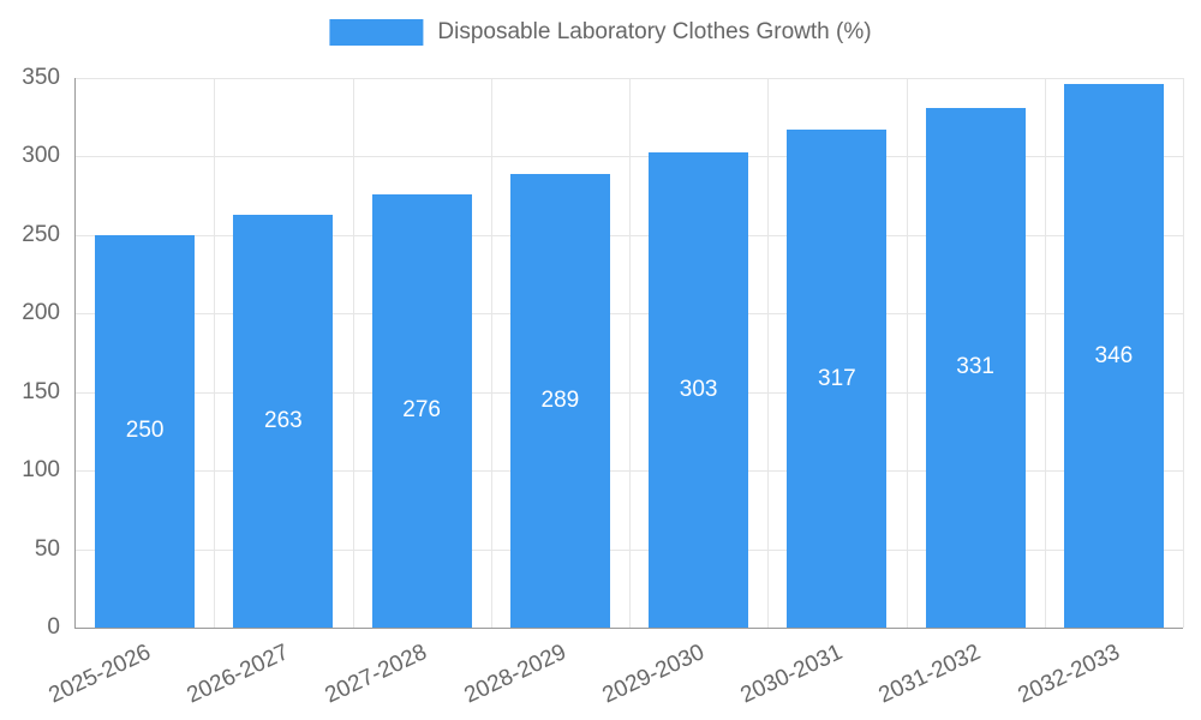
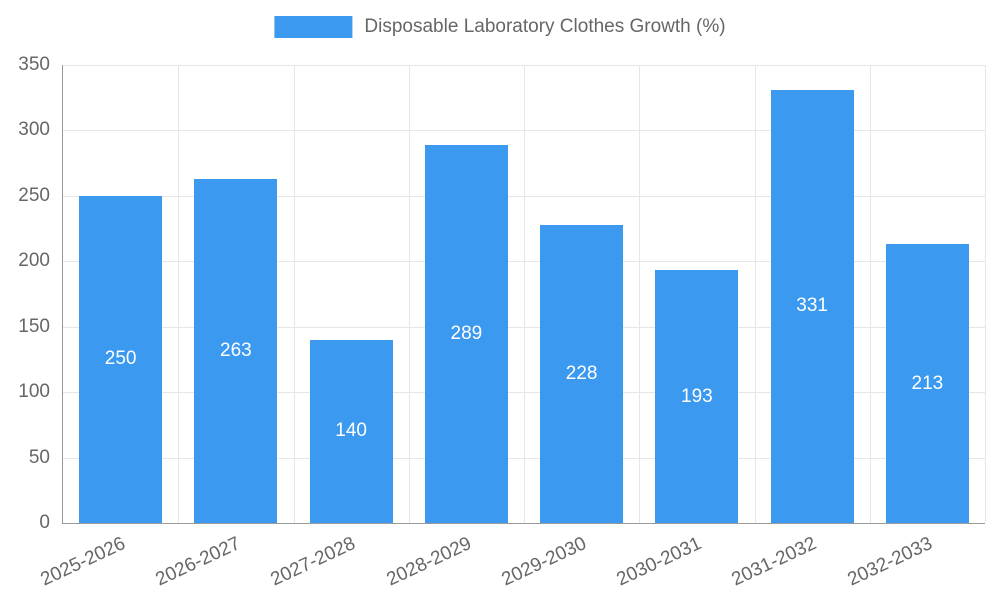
2027-2028: 276 -> 140
2029-2030: 303 -> 228
2030-2031: 317 -> 193
2032-2033: 346 -> 213
